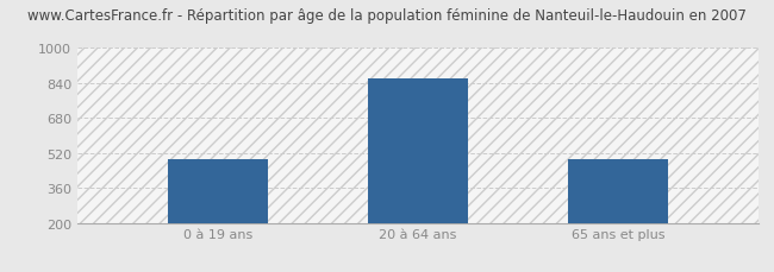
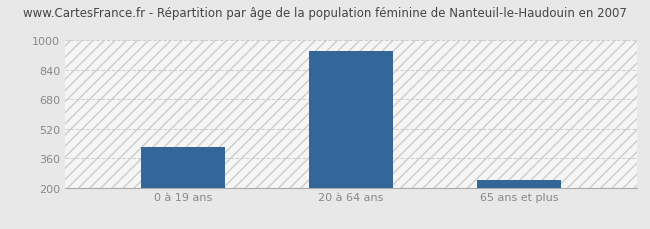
0 à 19 ans: 490 -> 420
20 à 64 ans: 860 -> 940
65 ans et plus: 490 -> 240
